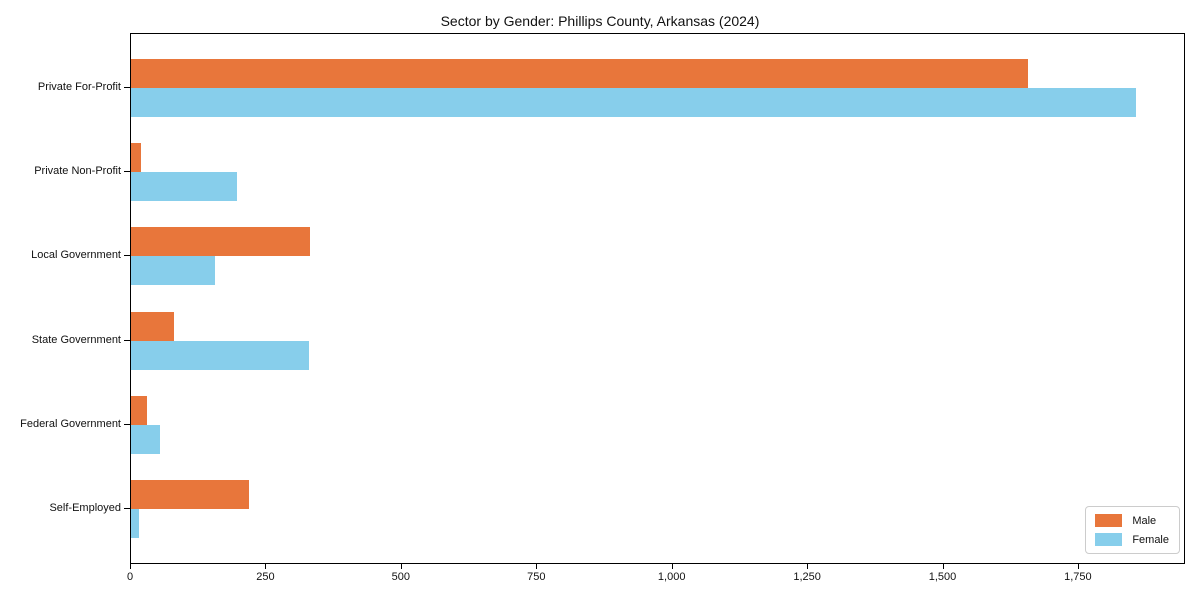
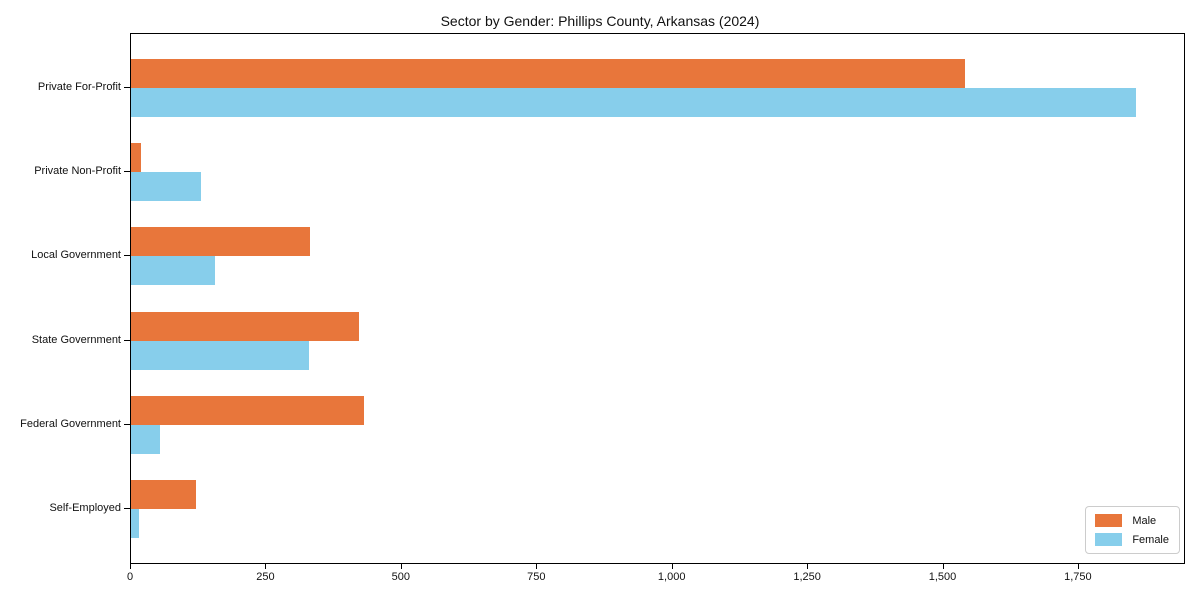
Male/Private For-Profit: 1660 -> 1540
Female/Private Non-Profit: 200 -> 130
Male/State Government: 80 -> 420
Male/Federal Government: 30 -> 430
Male/Self-Employed: 220 -> 120
